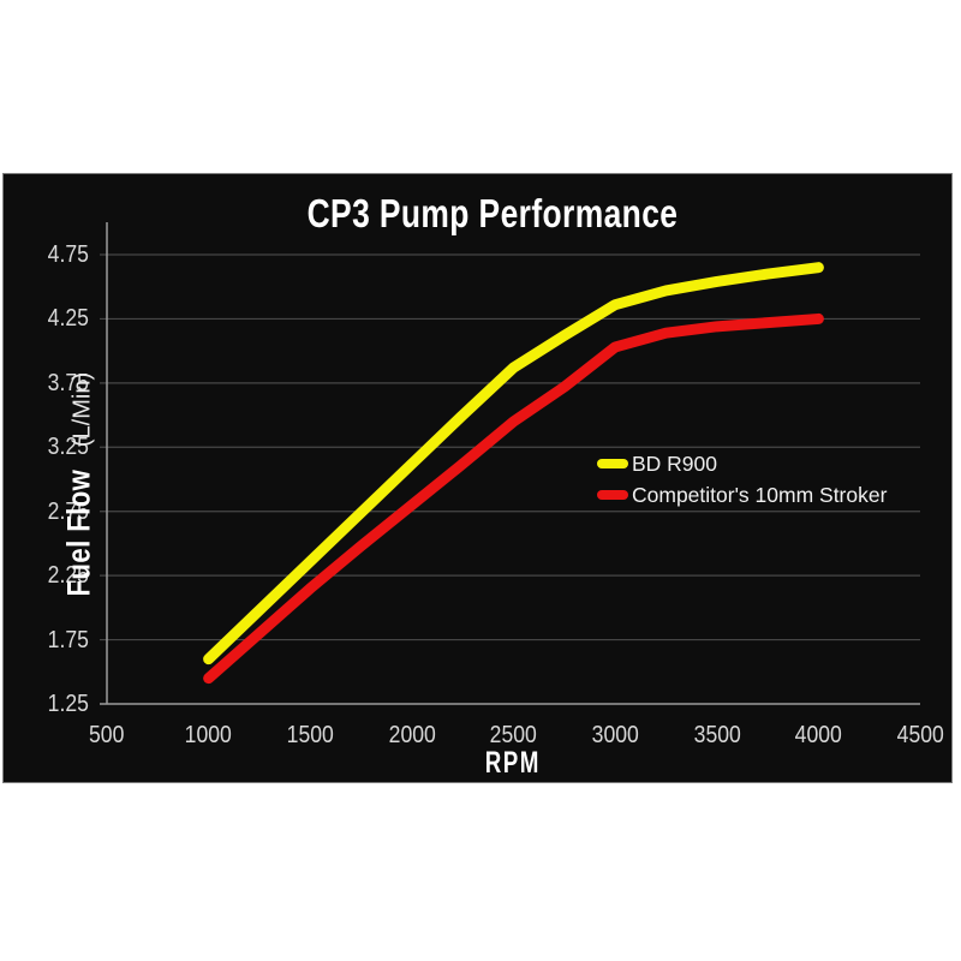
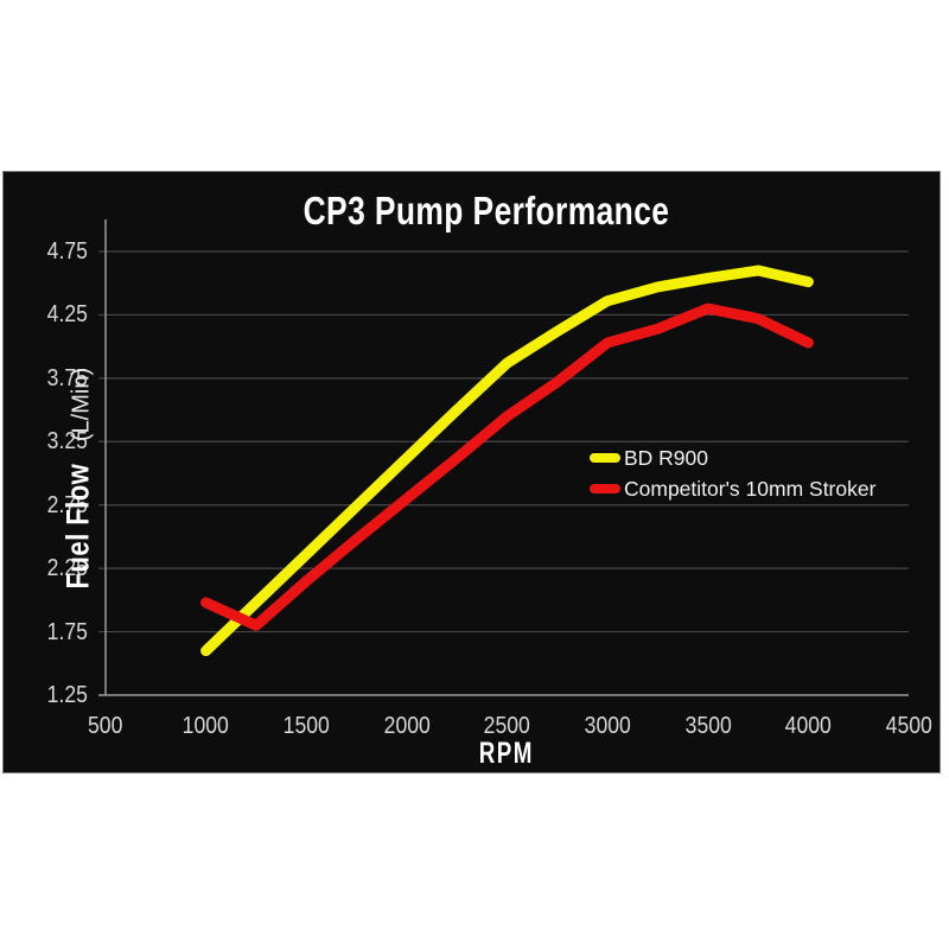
Competitor's 10mm Stroker/1000: 1.45 -> 1.98
Competitor's 10mm Stroker/3500: 4.19 -> 4.30
BD R900/4000: 4.65 -> 4.51
Competitor's 10mm Stroker/4000: 4.25 -> 4.03
